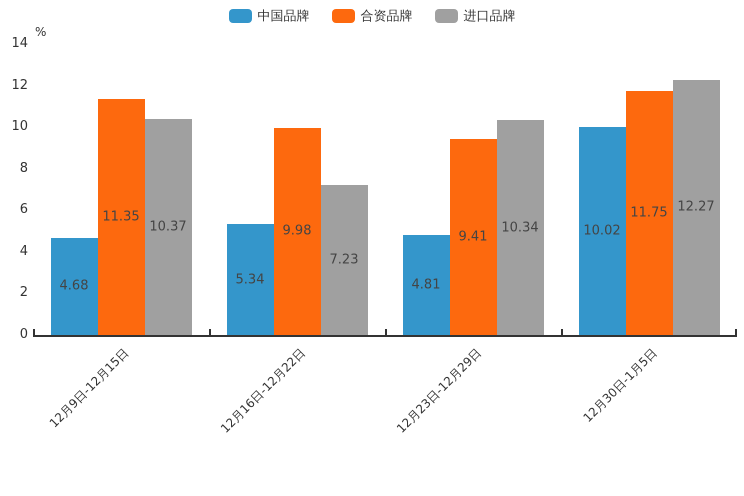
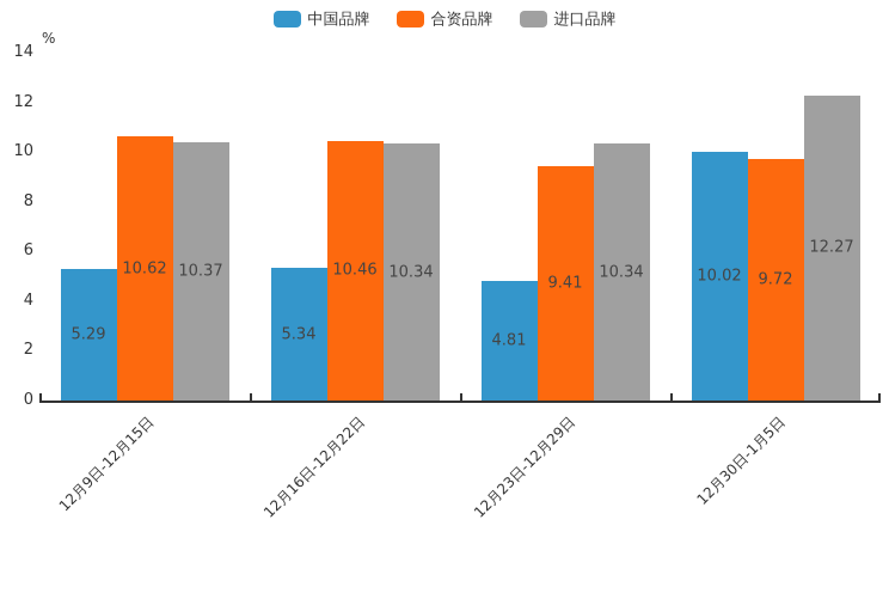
中国品牌/12月9日-12月15日: 4.68 -> 5.29
合资品牌/12月9日-12月15日: 11.35 -> 10.62
合资品牌/12月16日-12月22日: 9.98 -> 10.46
进口品牌/12月16日-12月22日: 7.23 -> 10.34
合资品牌/12月30日-1月5日: 11.75 -> 9.72
